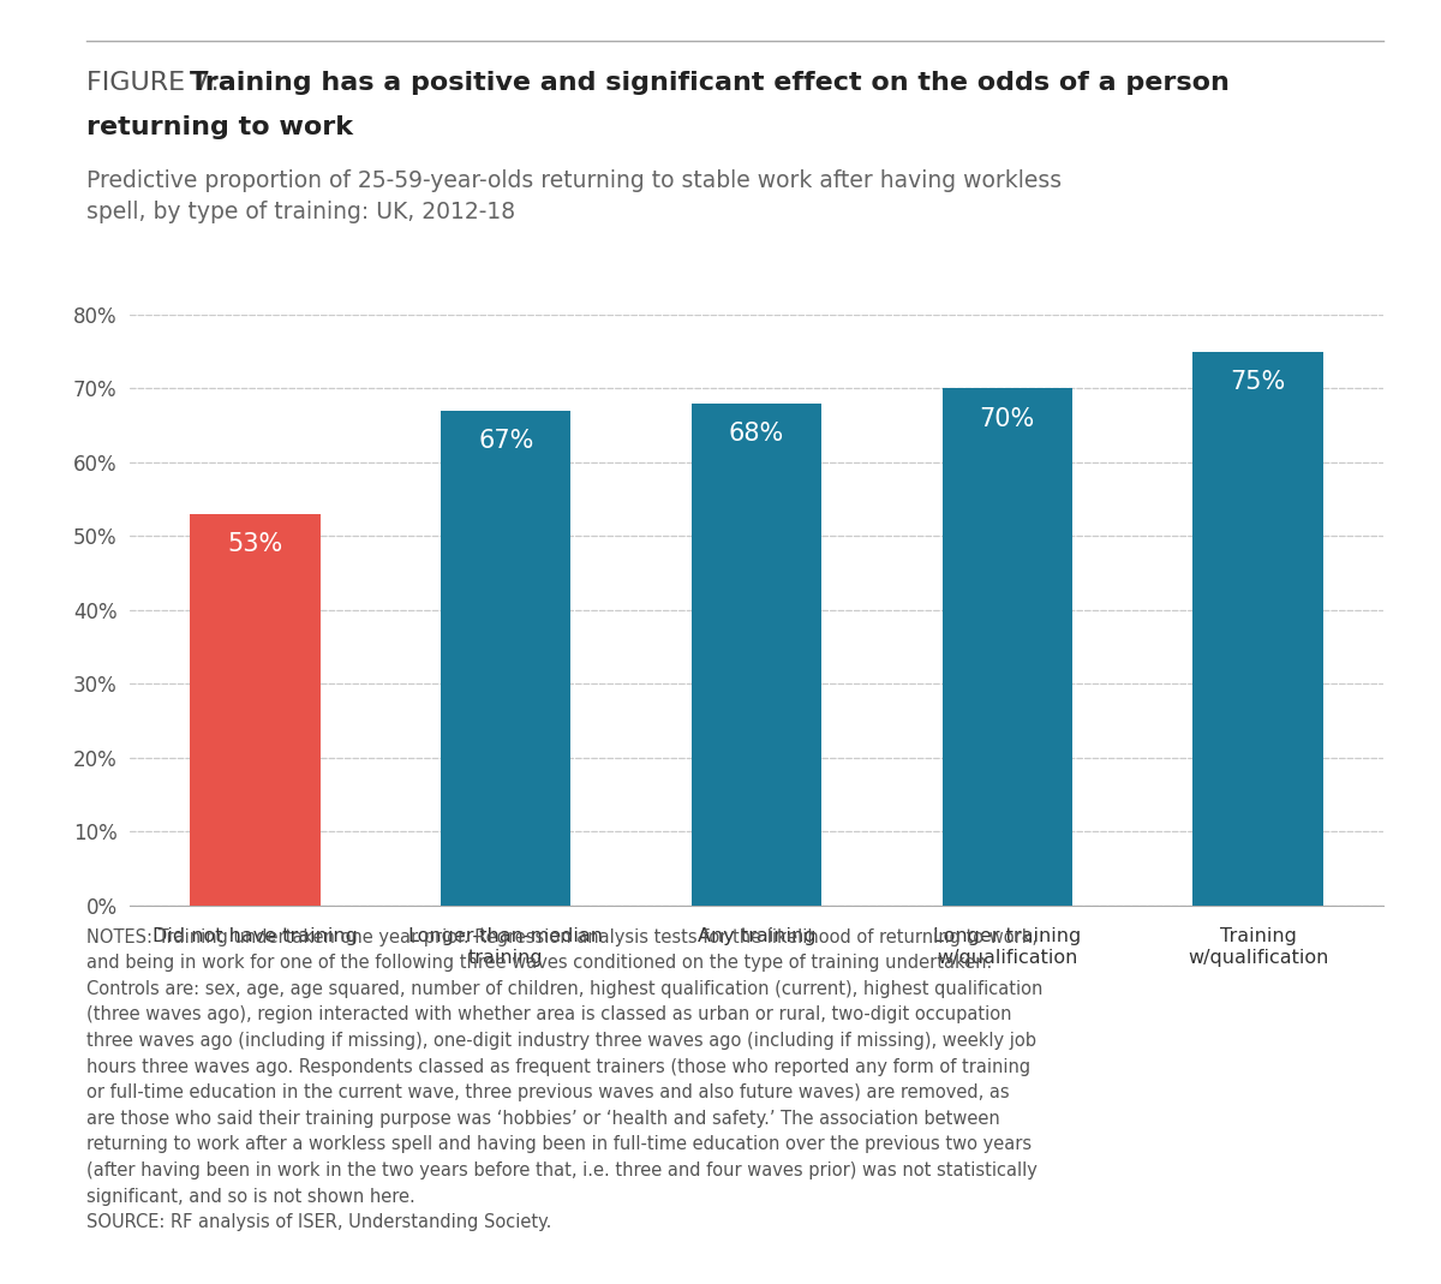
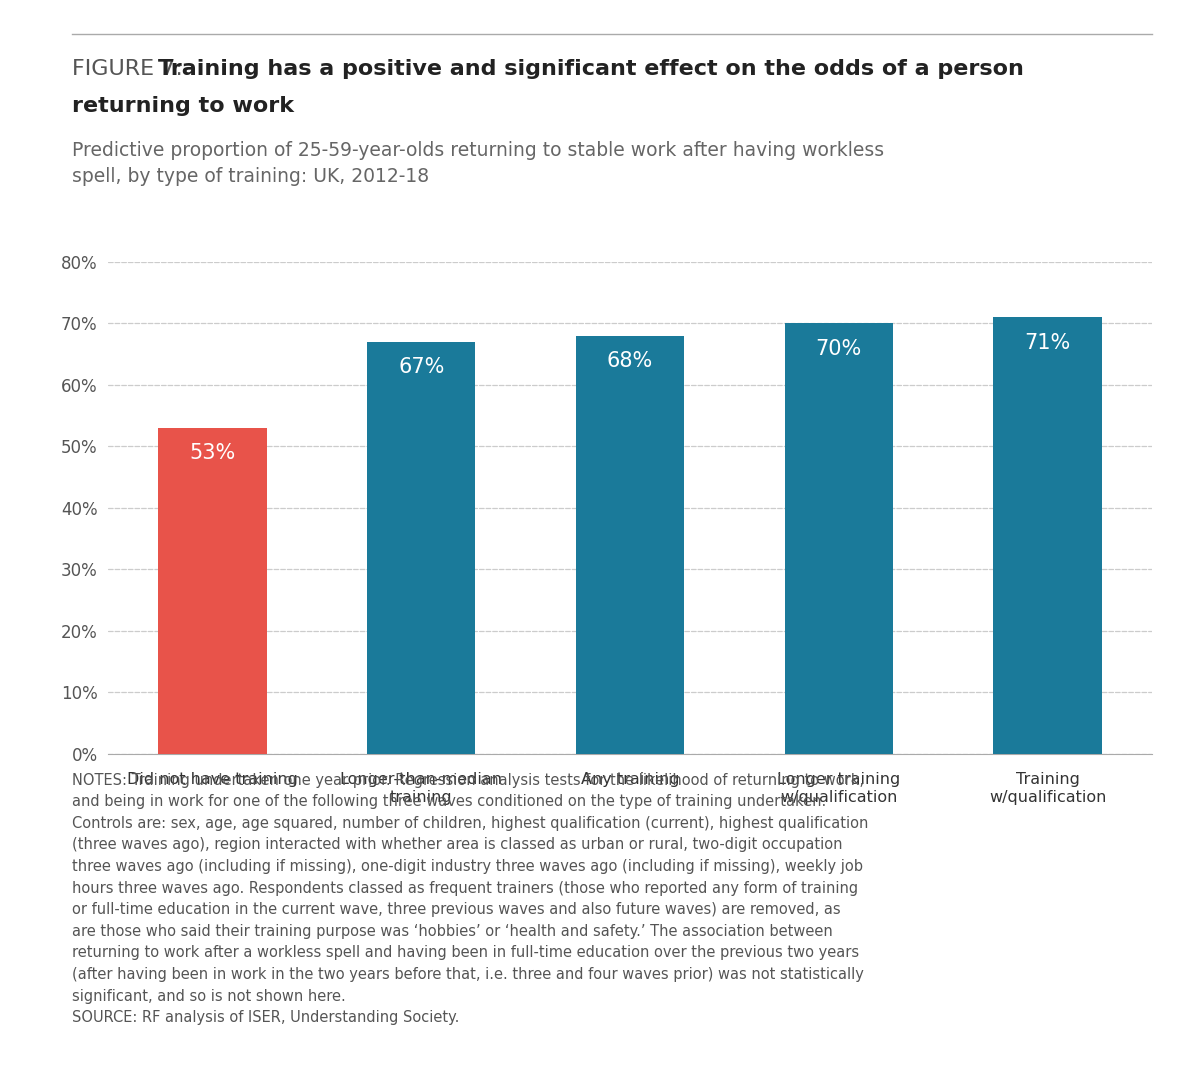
Training w/qualification: 75% -> 71%
